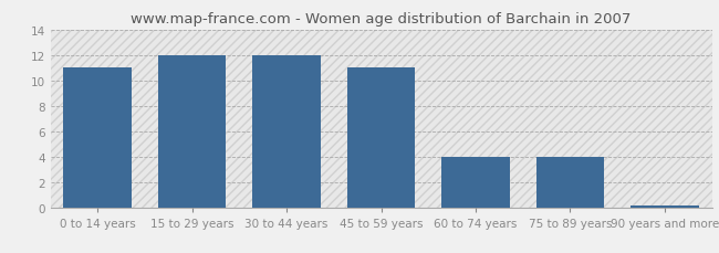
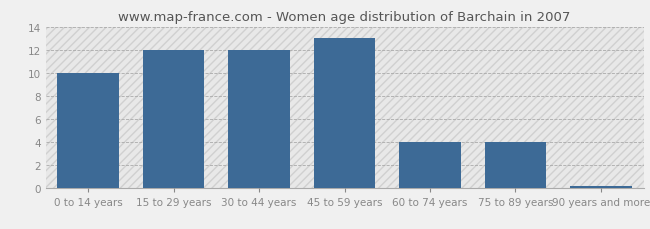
0 to 14 years: 11.0 -> 10.0
45 to 59 years: 11.0 -> 13.0
